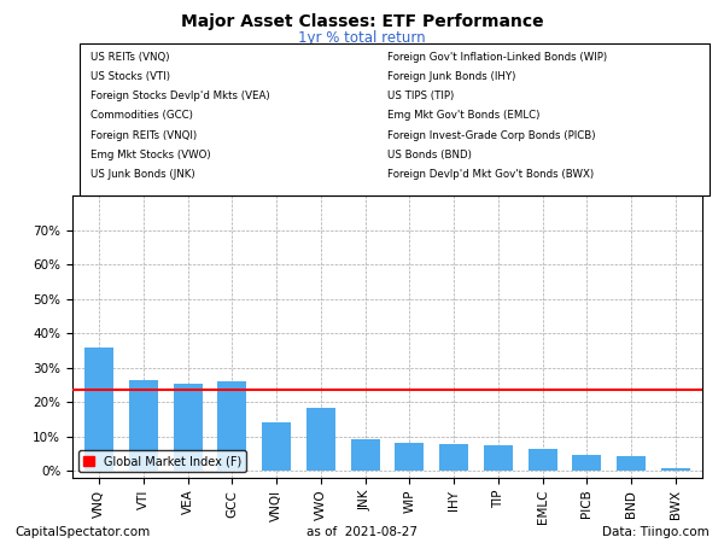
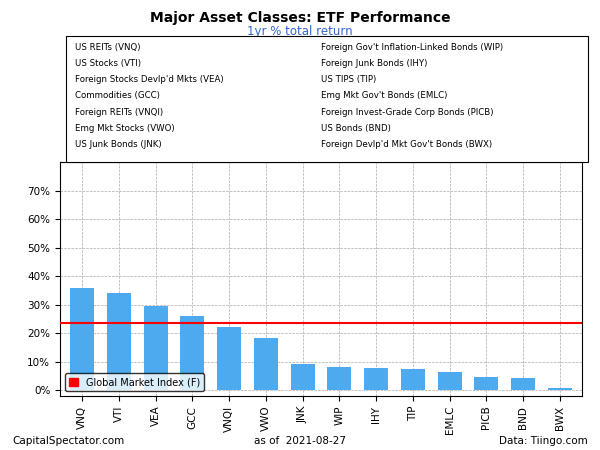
VTI: 26.5% -> 34.2%
VEA: 25.5% -> 29.5%
VNQI: 14.0% -> 22.2%
